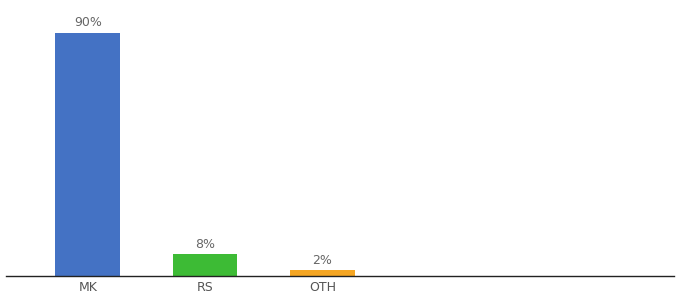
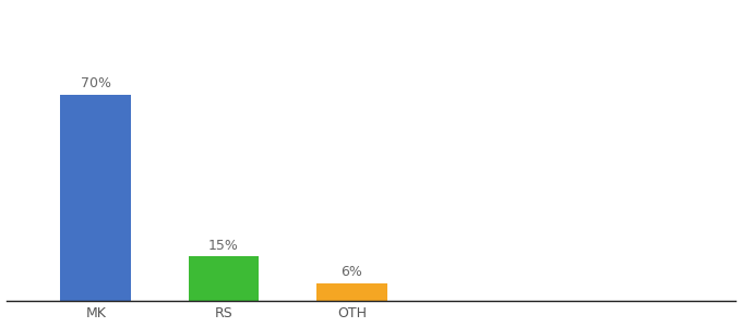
MK: 90% -> 70%
RS: 8% -> 15%
OTH: 2% -> 6%
